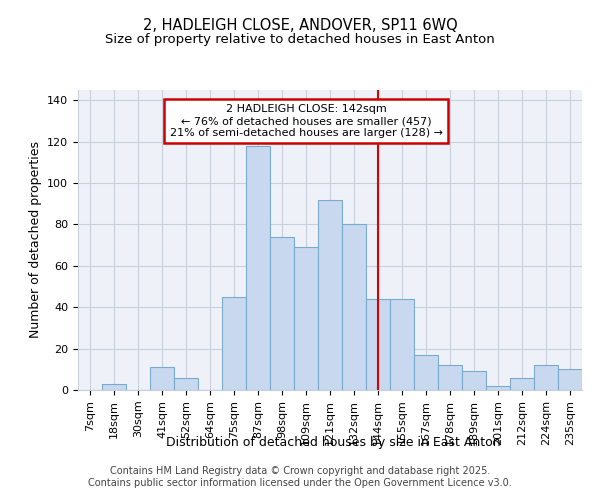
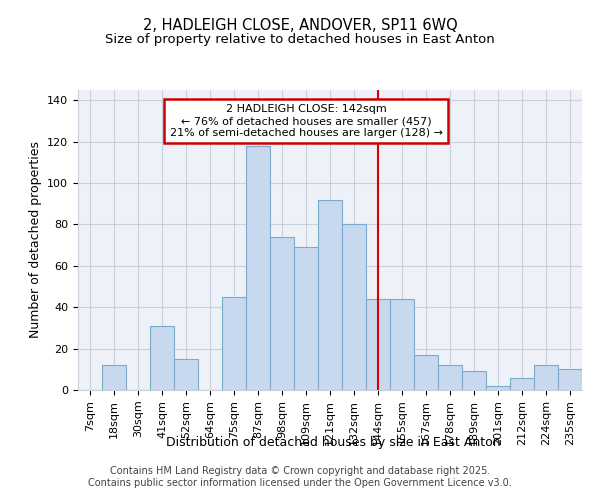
18sqm: 3 -> 12
41sqm: 11 -> 31
52sqm: 6 -> 15
